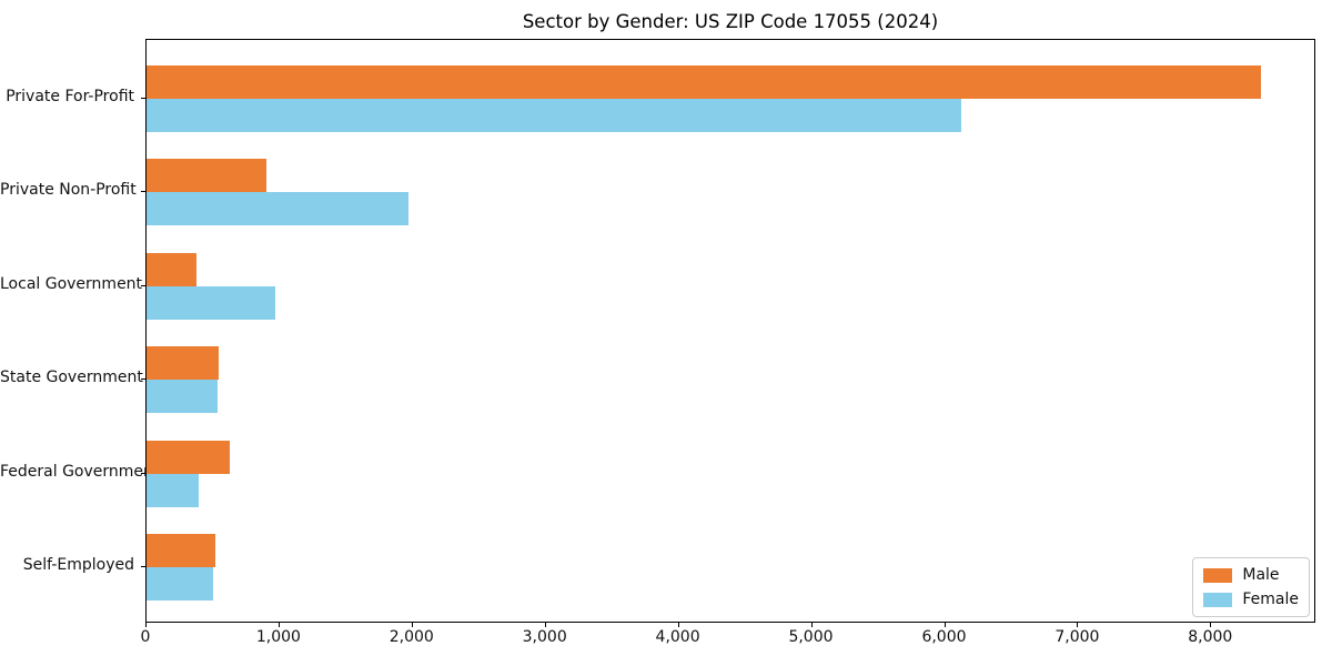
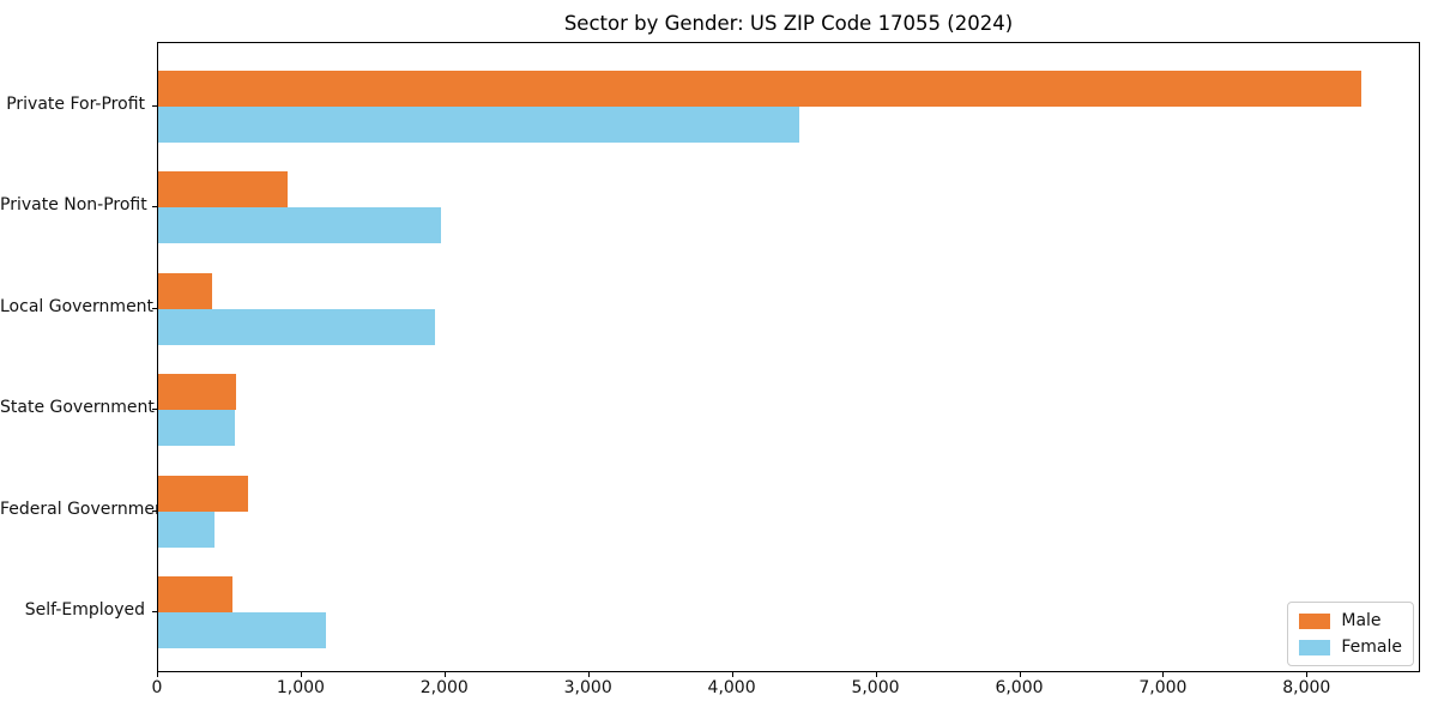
Female/Private For-Profit: 6120 -> 4460
Female/Local Government: 960 -> 1930
Female/Self-Employed: 500 -> 1170
